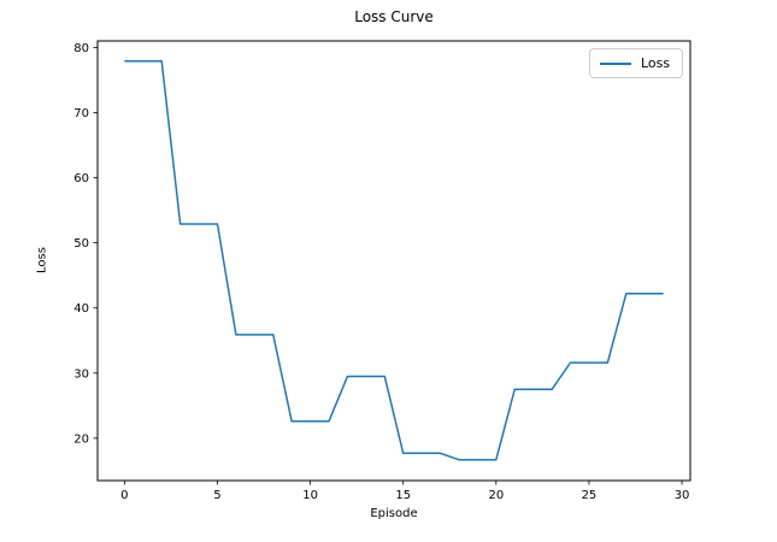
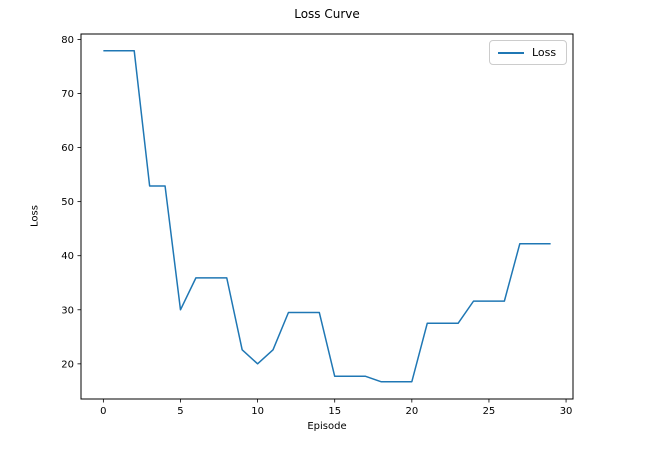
5: 53 -> 30
10: 23 -> 20
